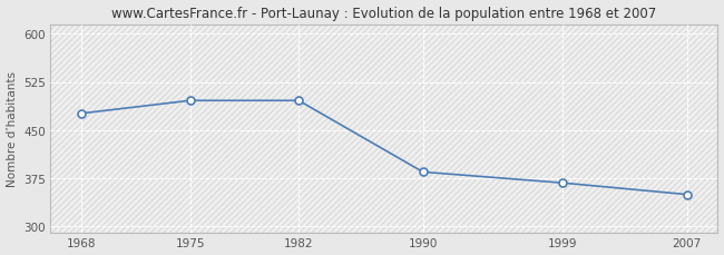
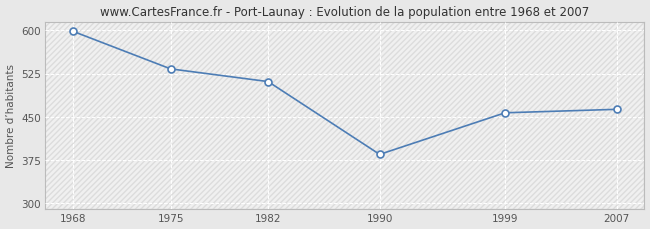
1968: 476 -> 598
1975: 496 -> 533
1982: 496 -> 511
1999: 368 -> 457
2007: 350 -> 463
